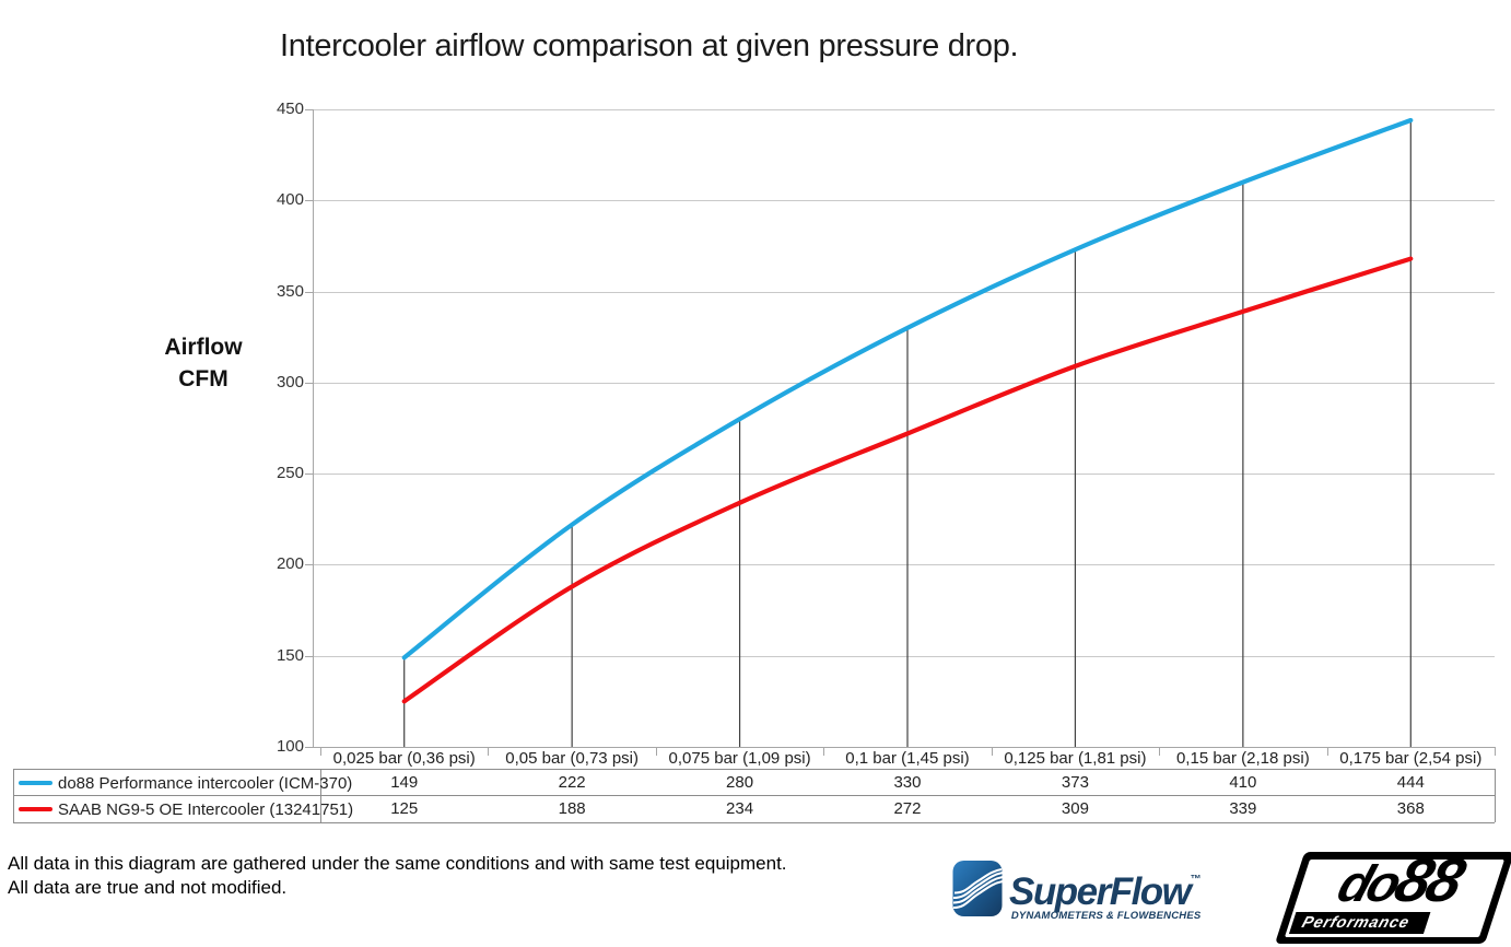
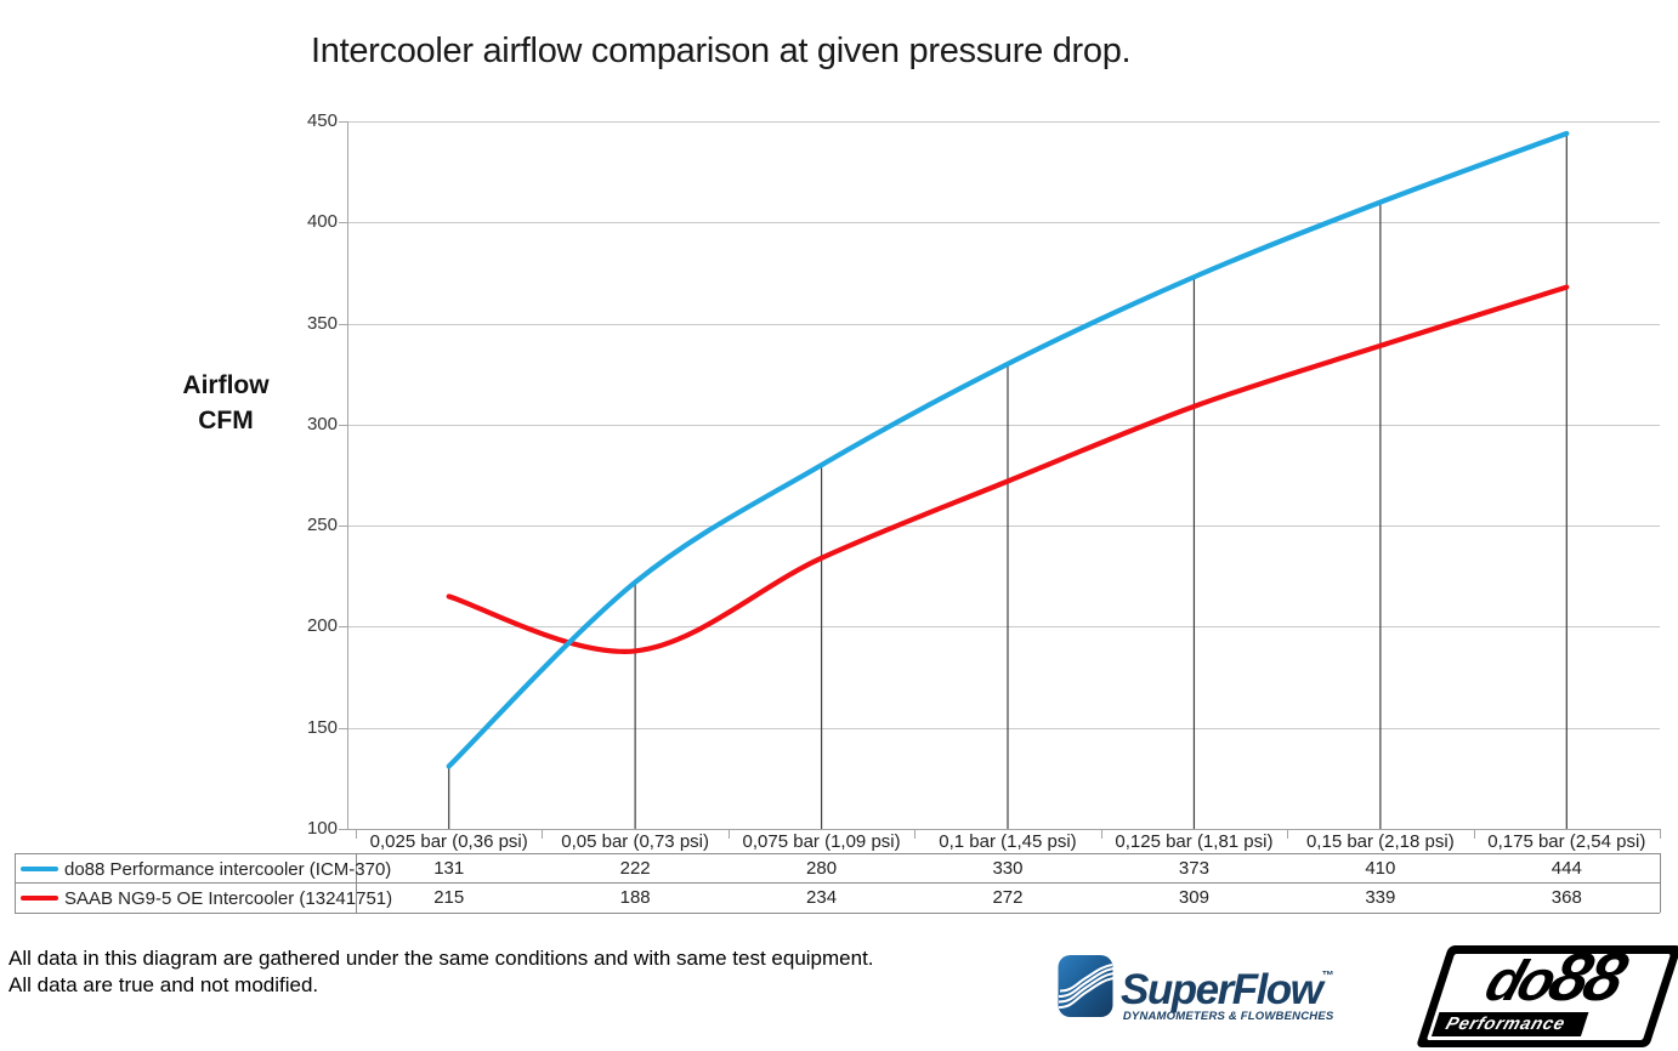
do88 Performance intercooler (ICM-370)/0,025 bar (0,36 psi): 149 -> 131
SAAB NG9-5 OE Intercooler (13241751)/0,025 bar (0,36 psi): 125 -> 215
